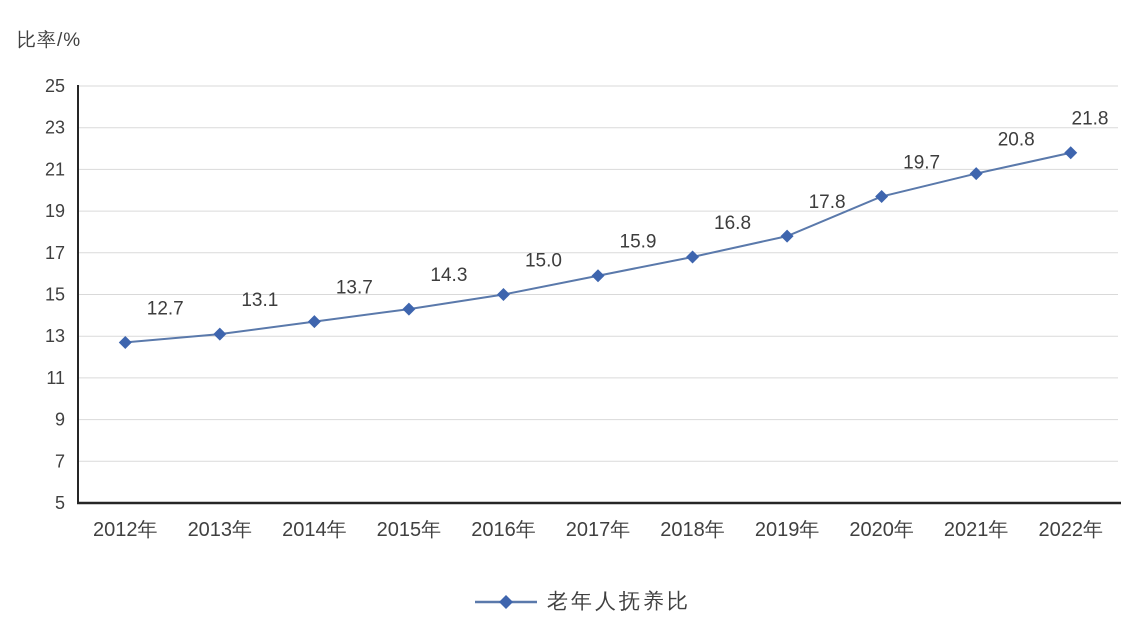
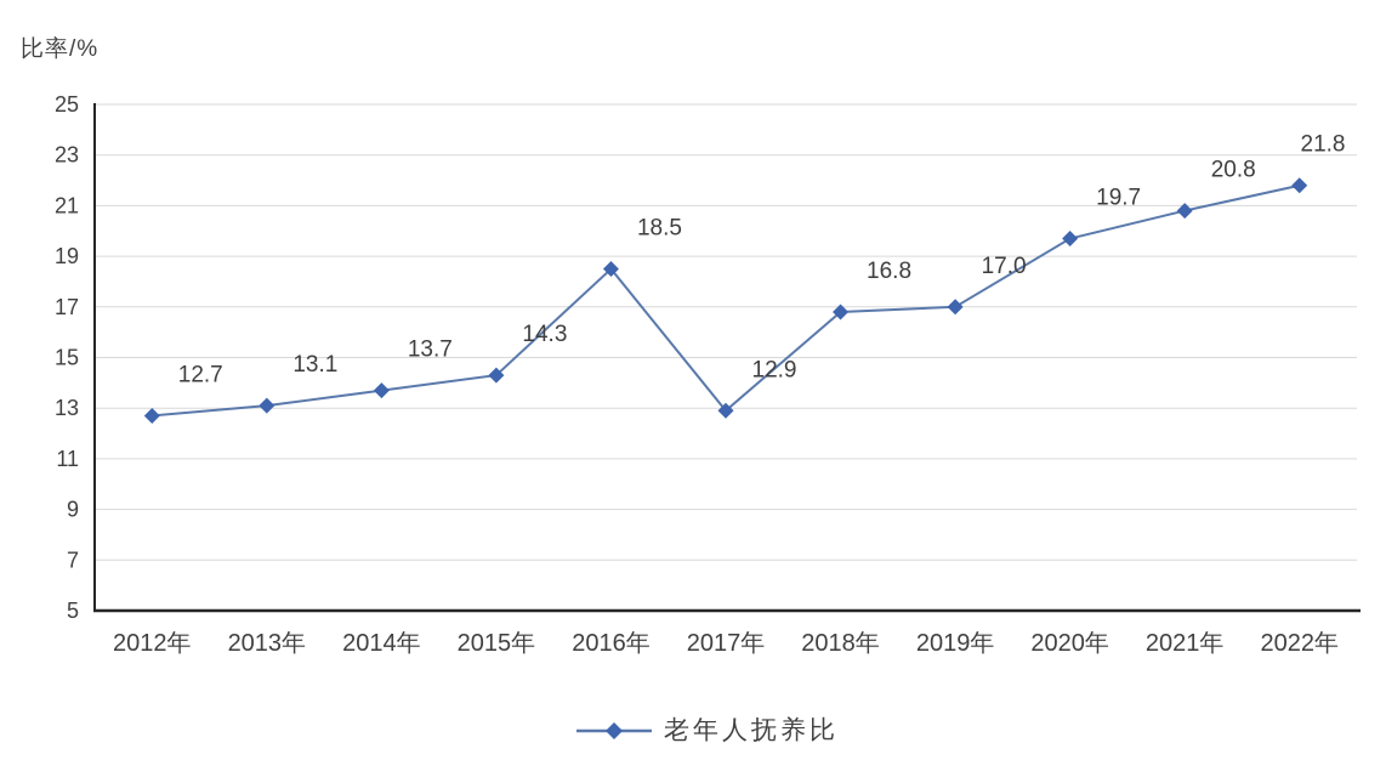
2016年: 15.0 -> 18.5
2017年: 15.9 -> 12.9
2019年: 17.8 -> 17.0
